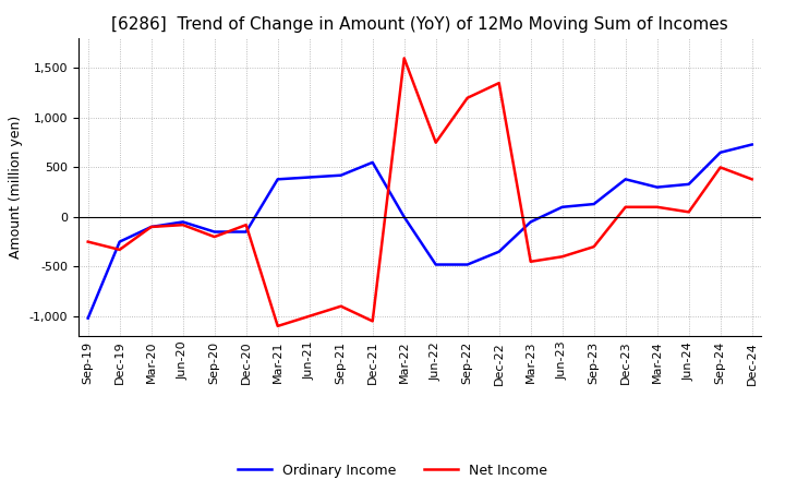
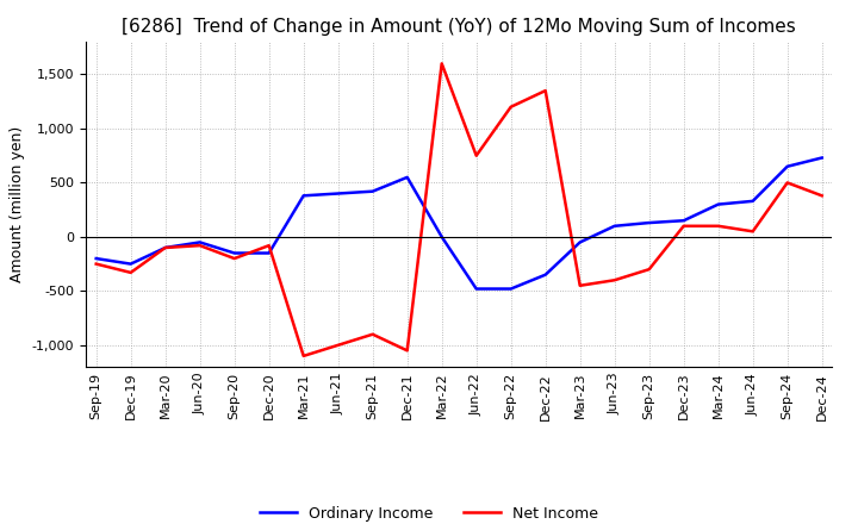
Ordinary Income/Sep-19: -1,020 -> -200
Ordinary Income/Dec-23: 380 -> 150
